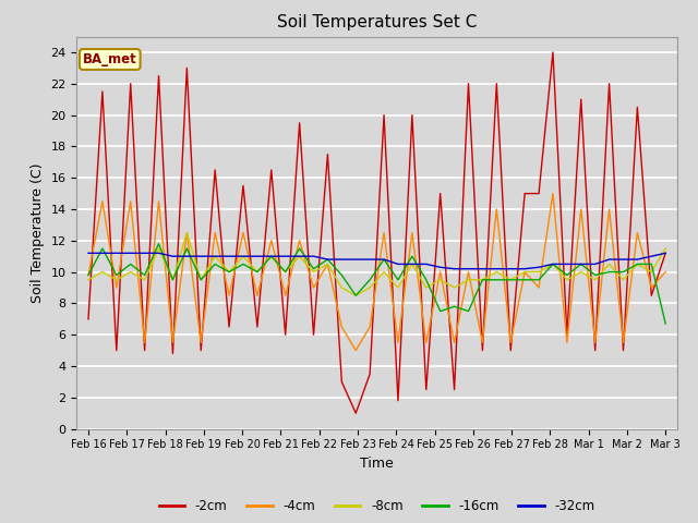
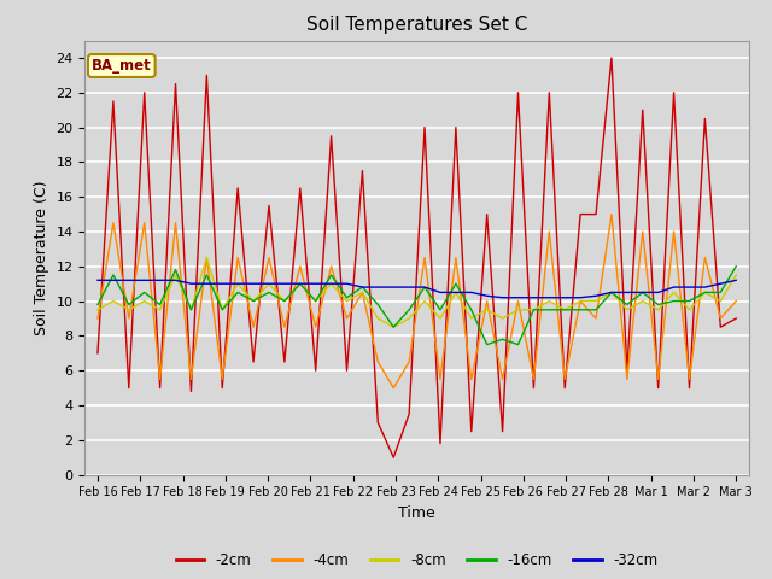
-4cm/Feb 16: 9.8 -> 9.0
-2cm/Mar 3: 11.2 -> 9.0
-16cm/Mar 3: 6.7 -> 12.0
